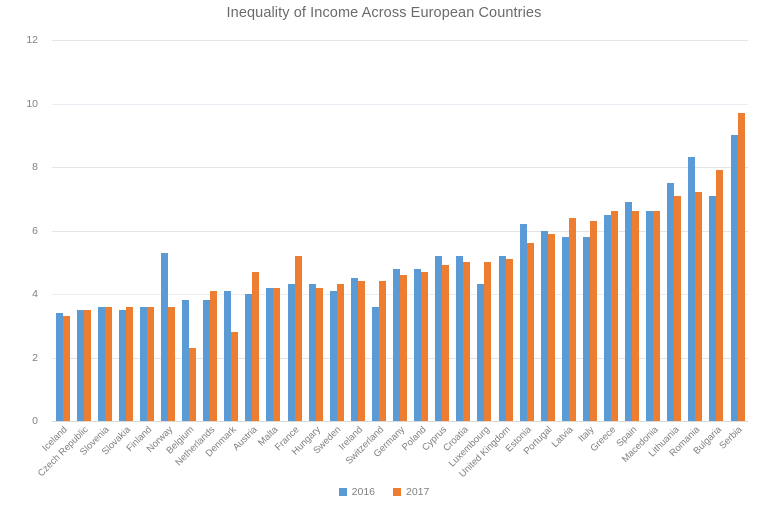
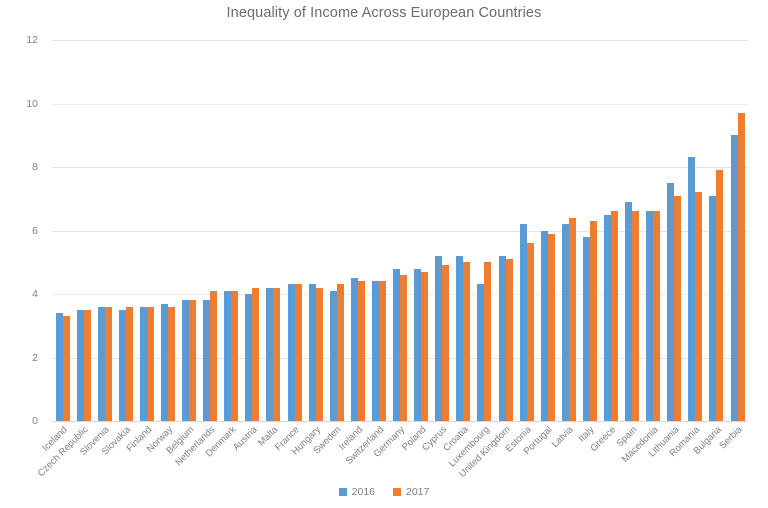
2016/Norway: 5.3 -> 3.7
2017/Belgium: 2.3 -> 3.8
2017/Denmark: 2.8 -> 4.1
2017/Austria: 4.7 -> 4.2
2017/France: 5.2 -> 4.3
2016/Switzerland: 3.6 -> 4.4
2016/Latvia: 5.8 -> 6.2
